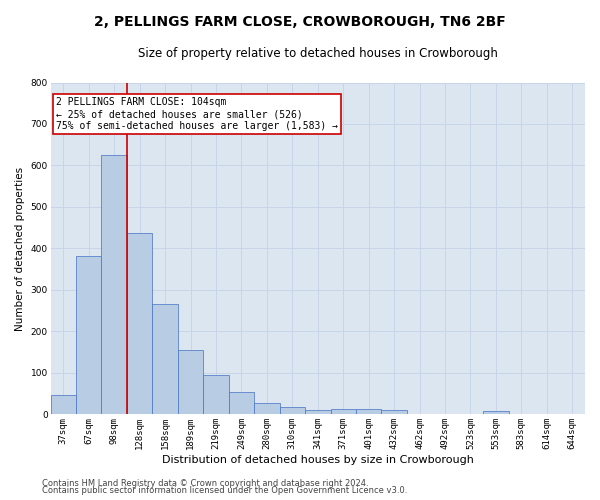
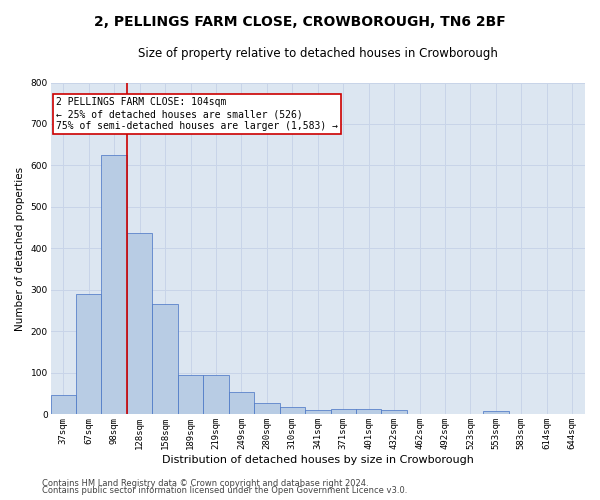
67sqm: 382 -> 290
189sqm: 155 -> 95
